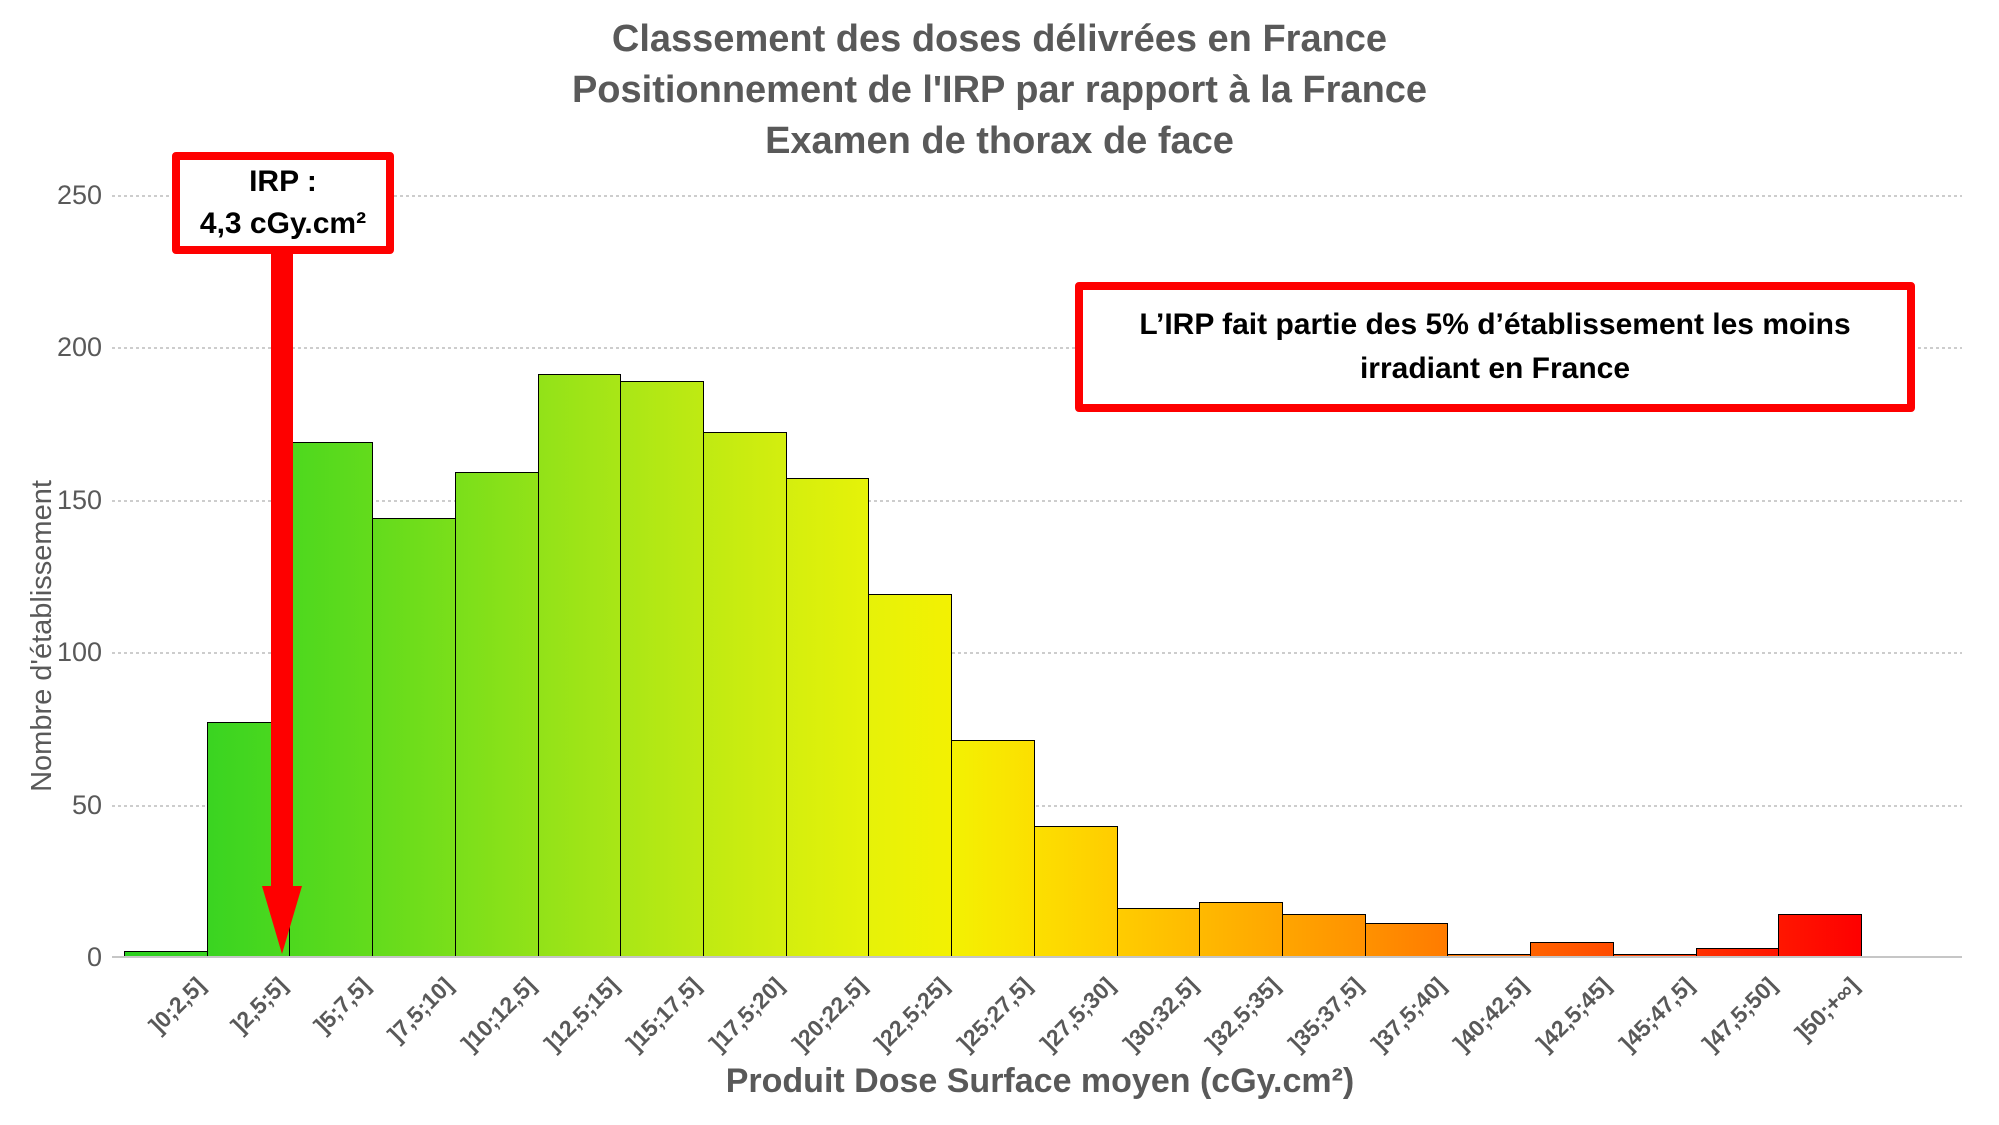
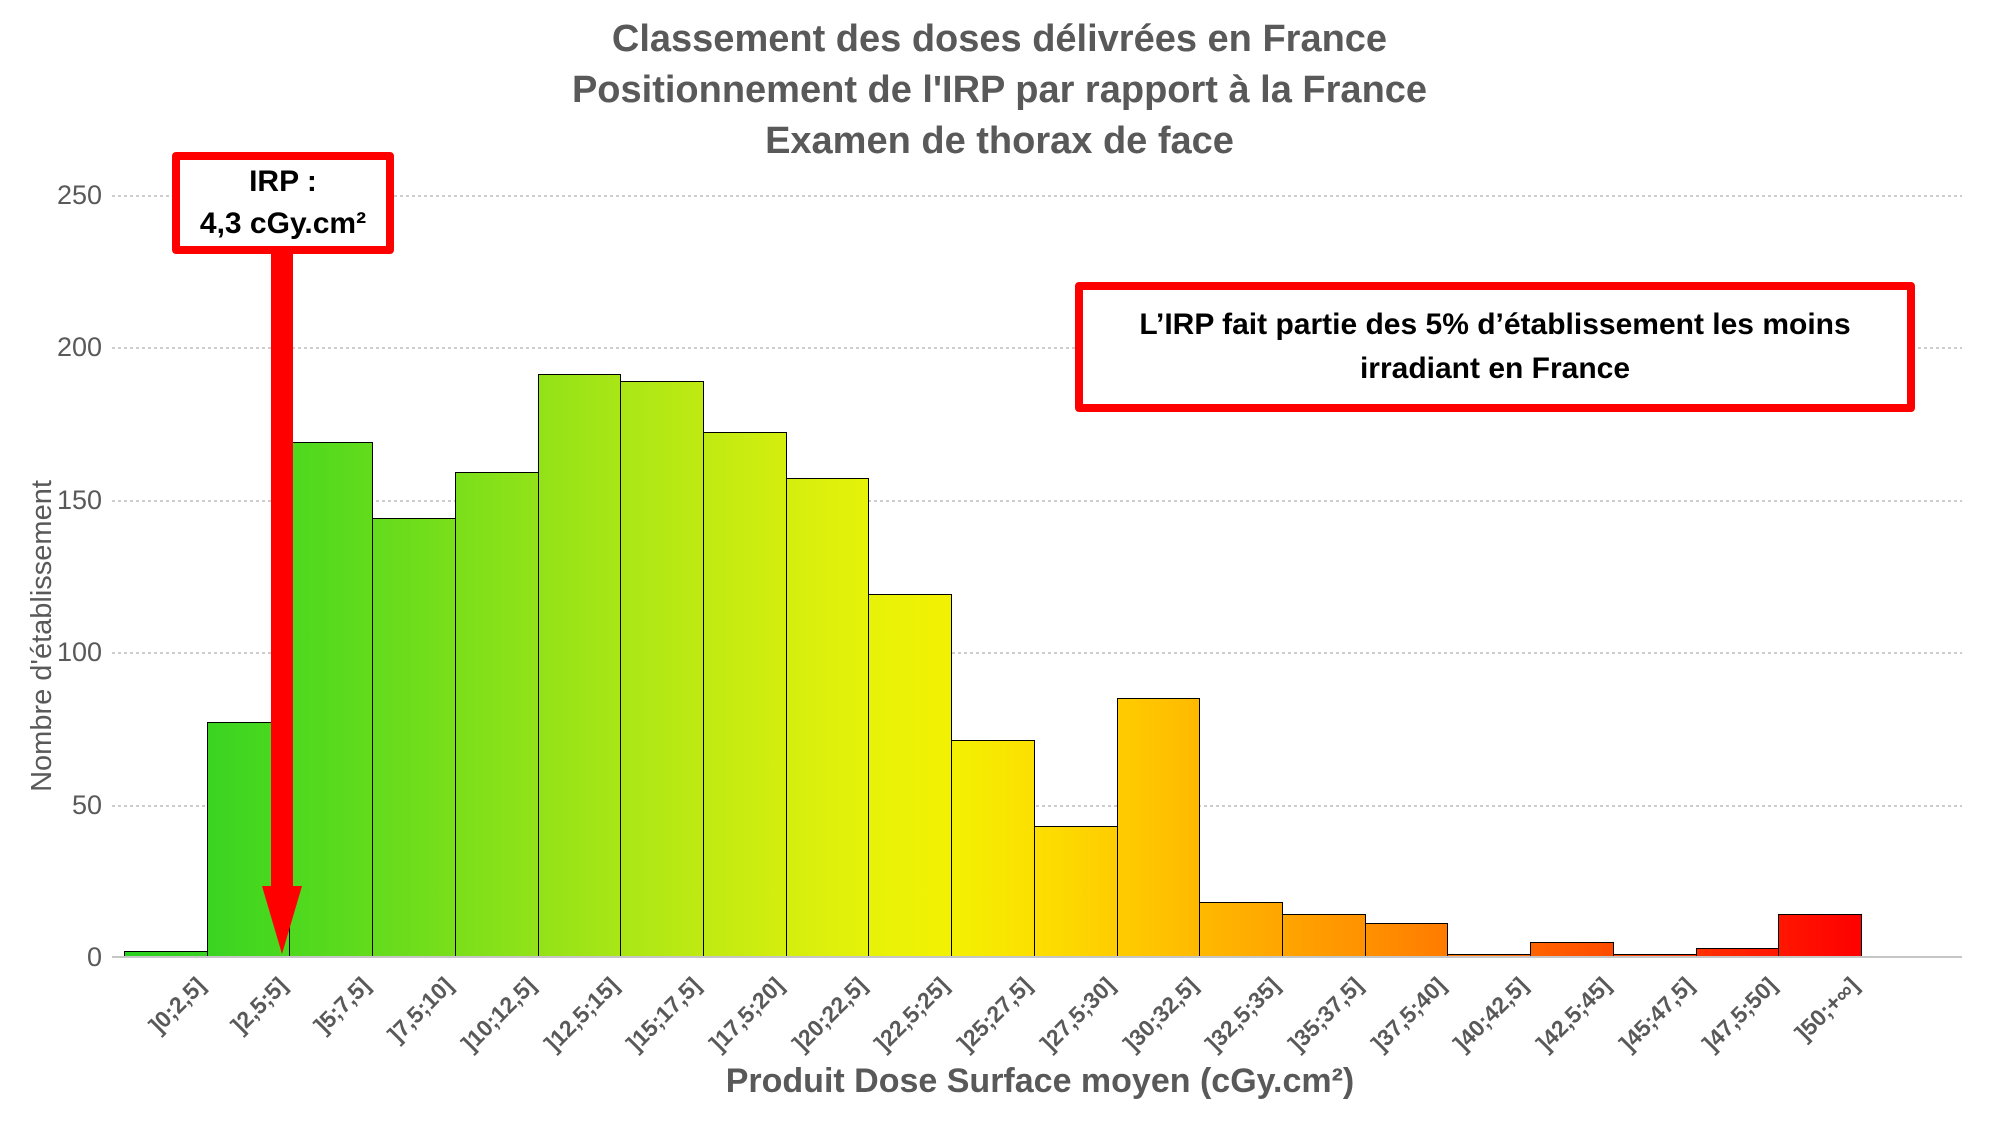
]30;32,5]: 16 -> 85
